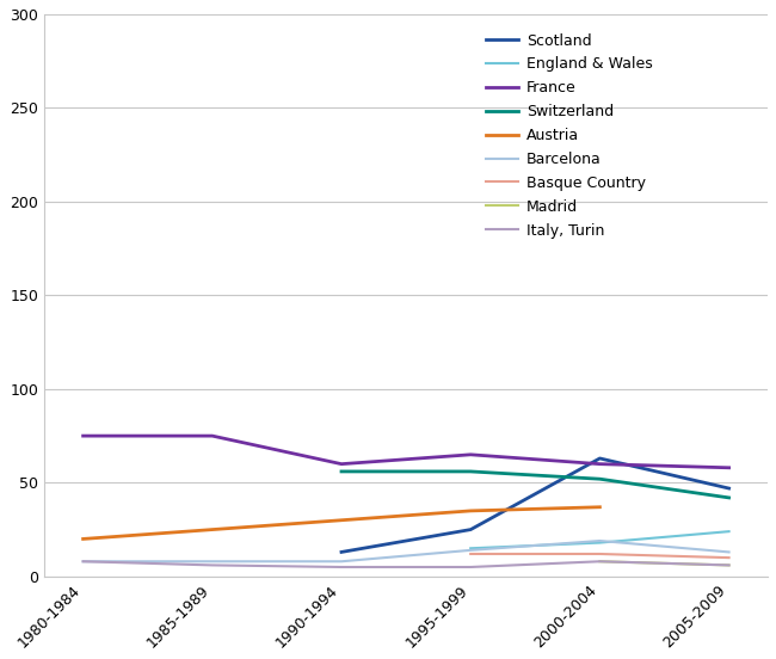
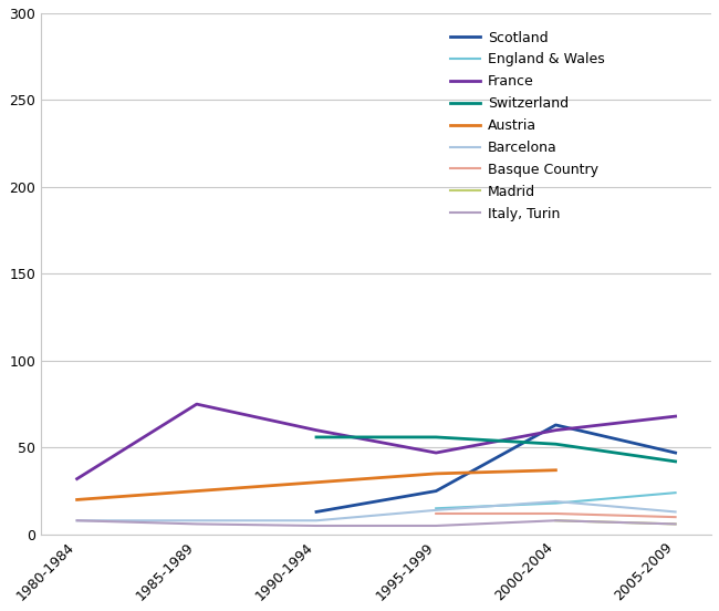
France/1980-1984: 75 -> 32
France/1995-1999: 65 -> 47
France/2005-2009: 58 -> 68
